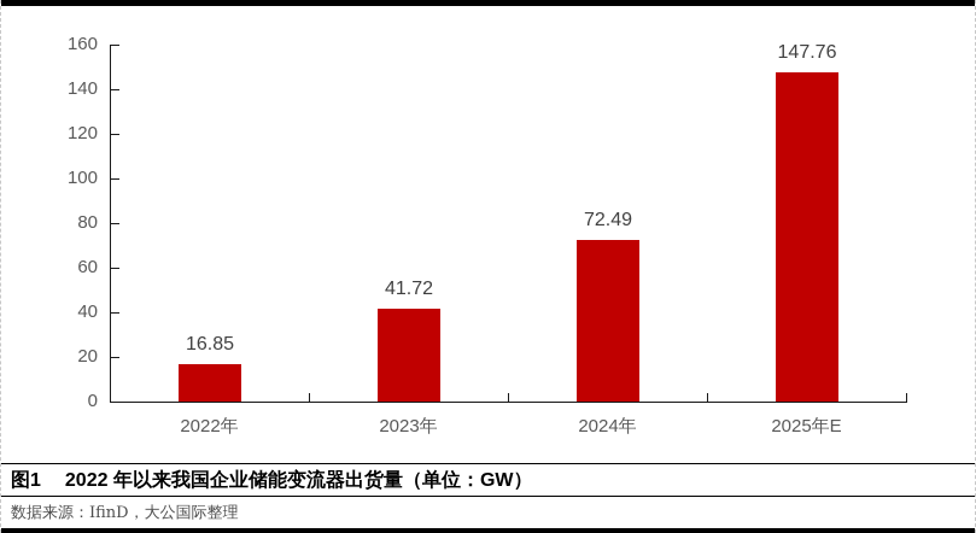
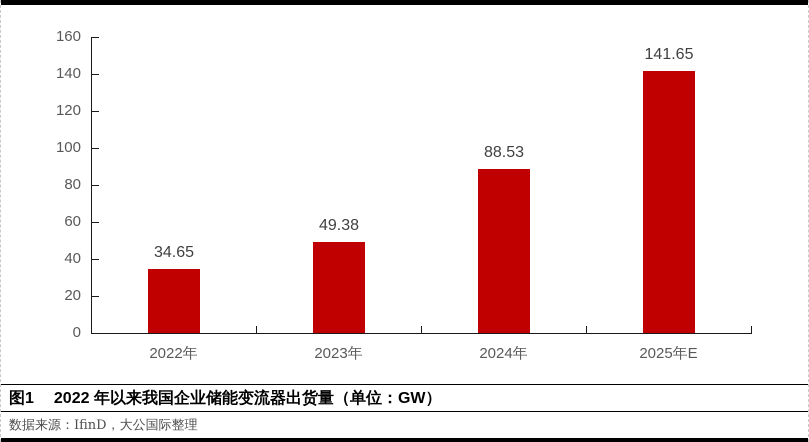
2022年: 16.85 -> 34.65
2023年: 41.72 -> 49.38
2024年: 72.49 -> 88.53
2025年E: 147.76 -> 141.65
